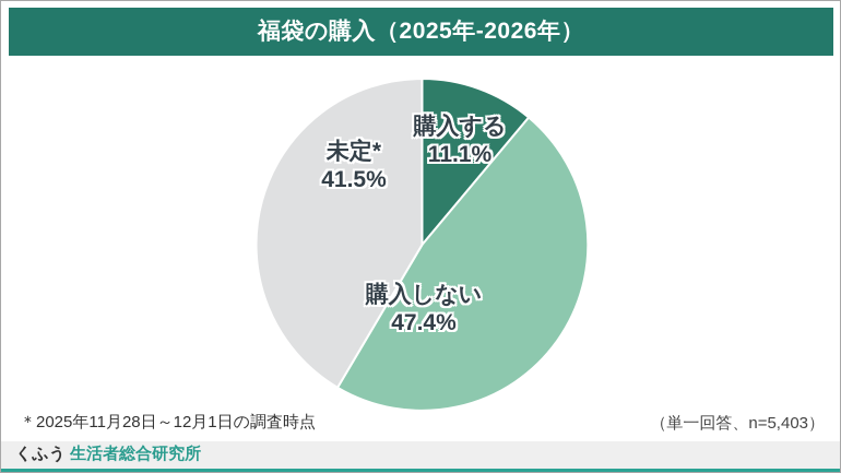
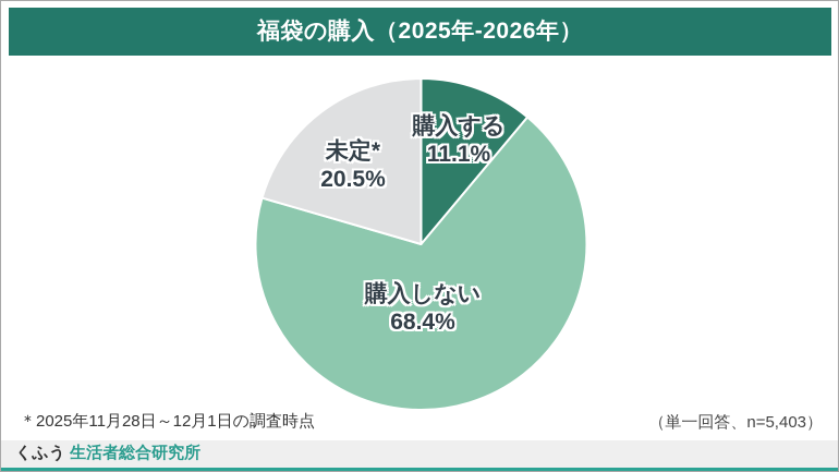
購入しない: 47.4% -> 68.4%
未定*: 41.5% -> 20.5%
